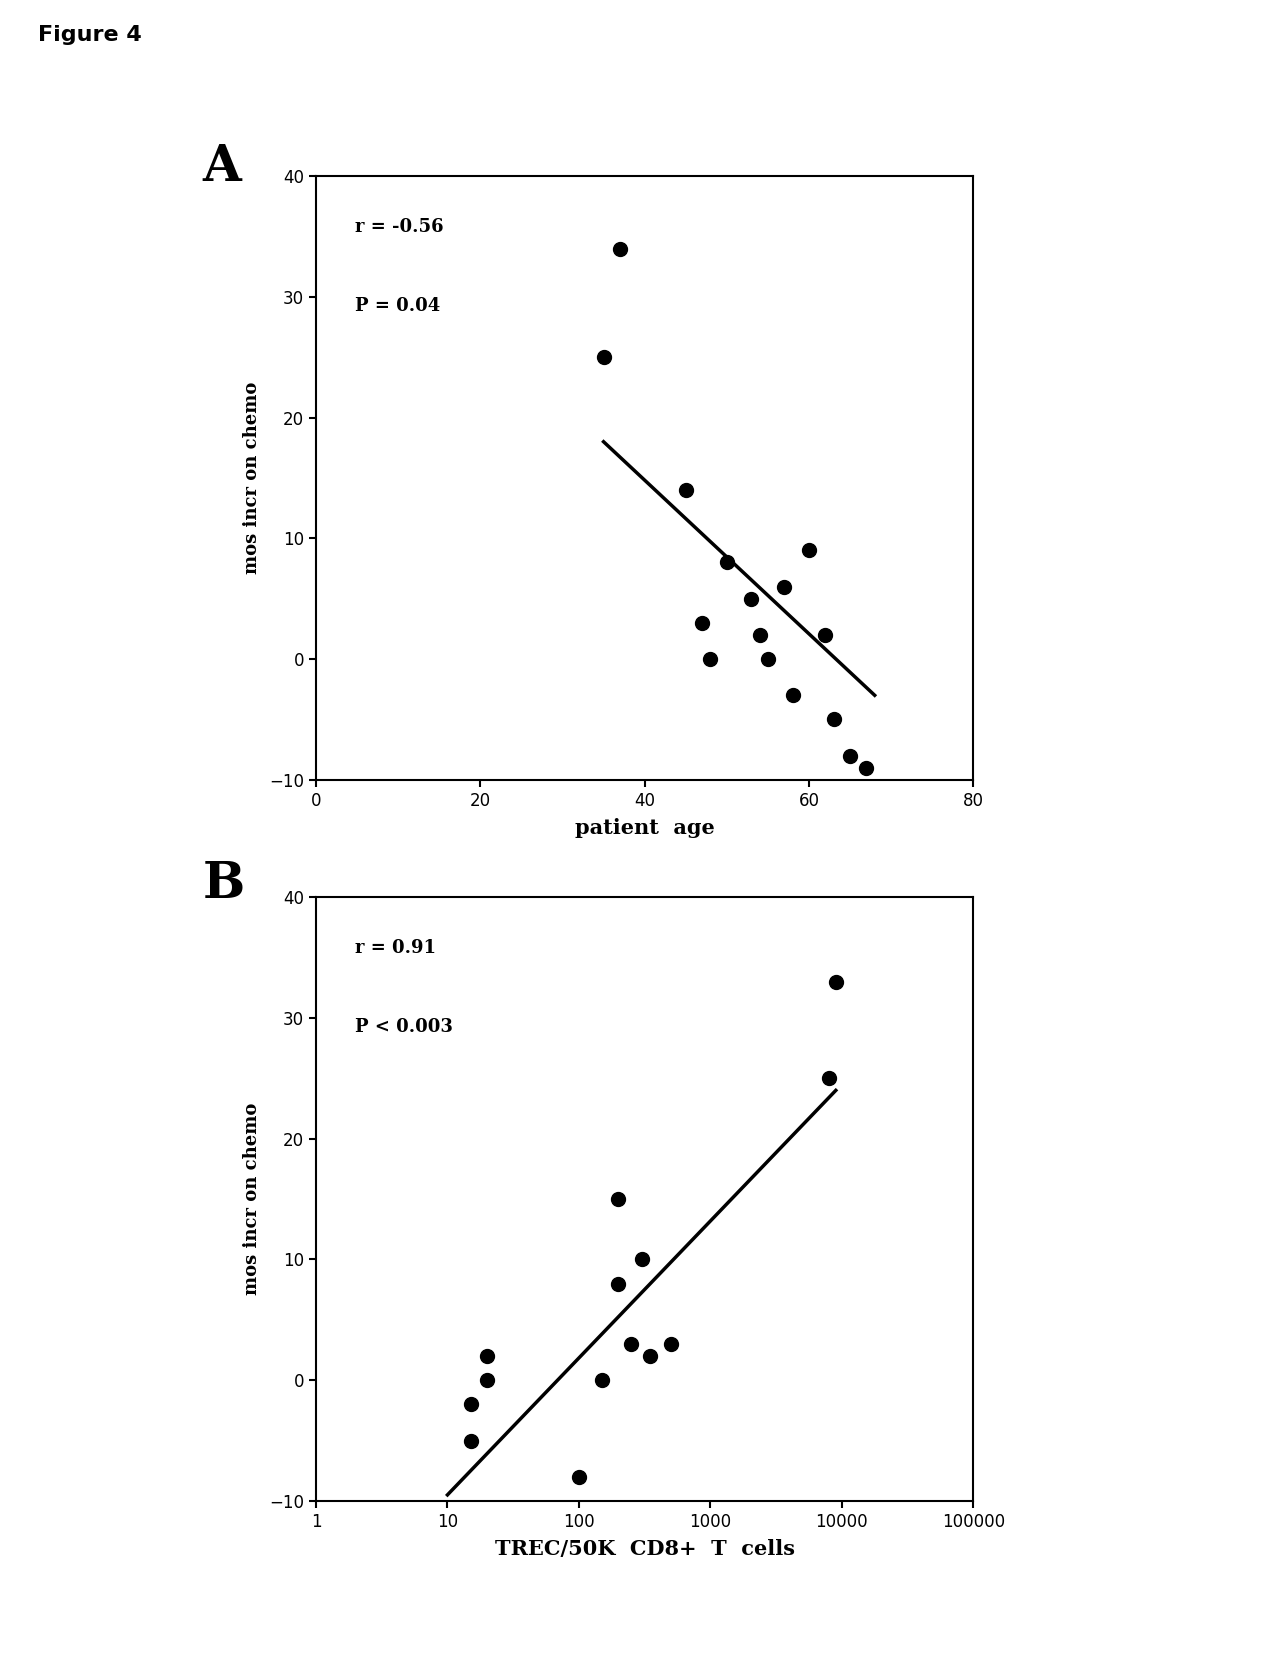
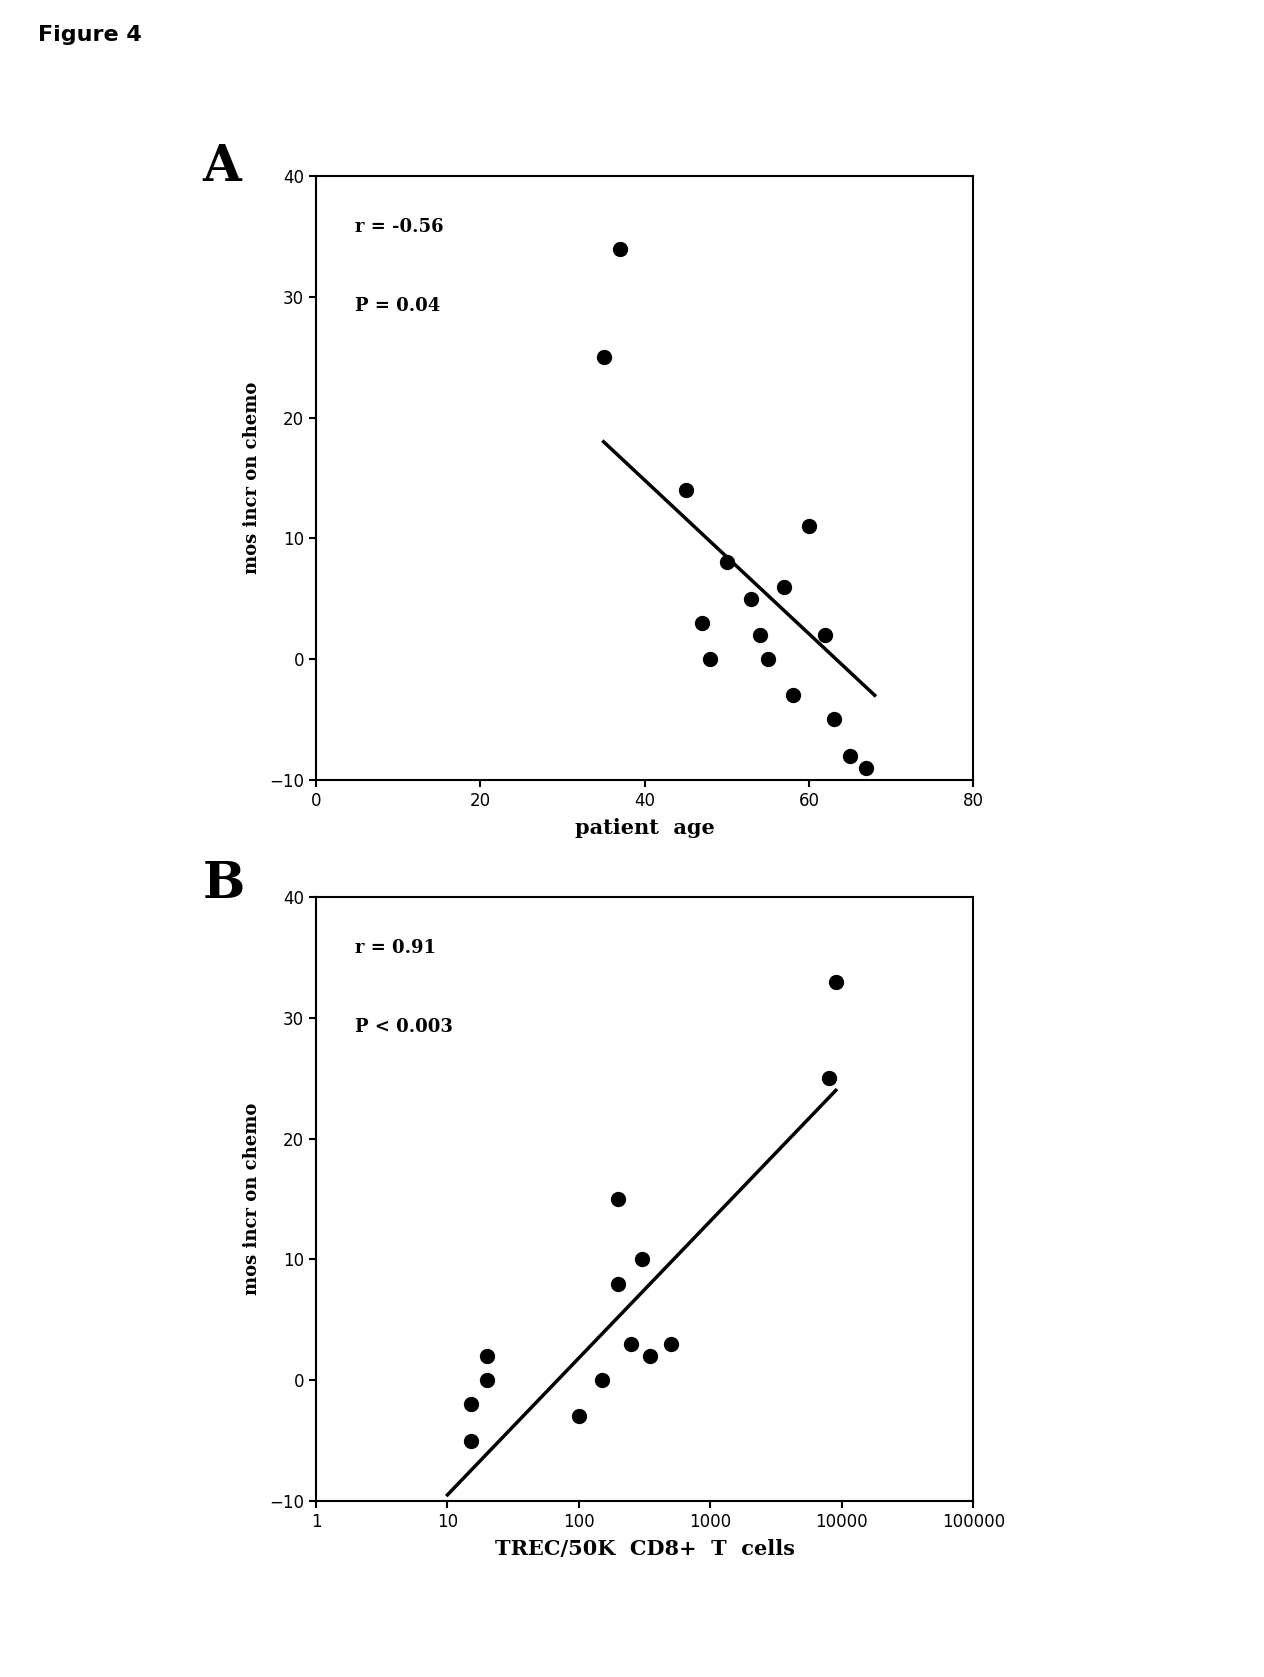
60: 9 -> 11
100: -8 -> -3
